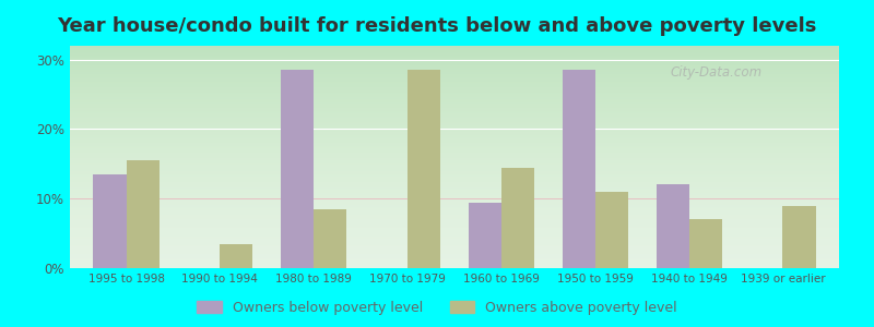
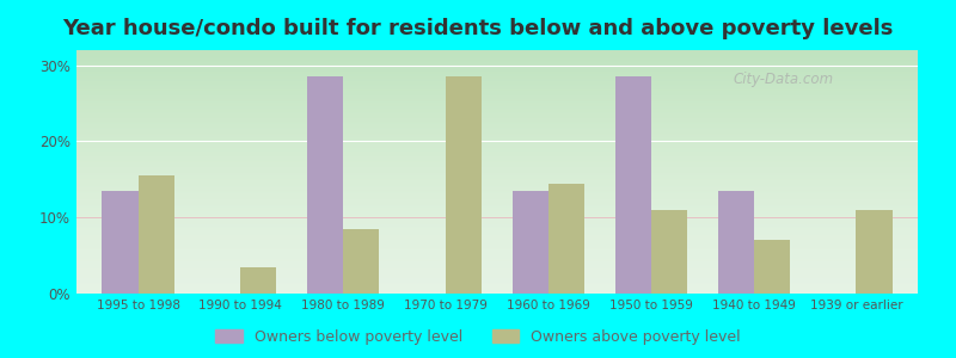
Owners below poverty level/1960 to 1969: 9.4% -> 13.5%
Owners below poverty level/1940 to 1949: 12.0% -> 13.5%
Owners above poverty level/1939 or earlier: 9.0% -> 11.0%
